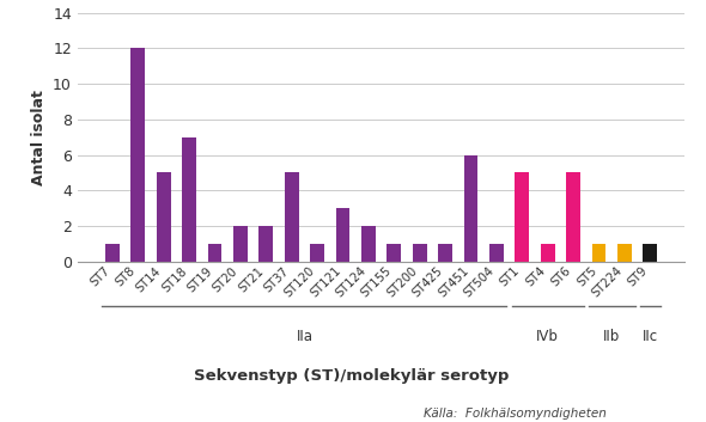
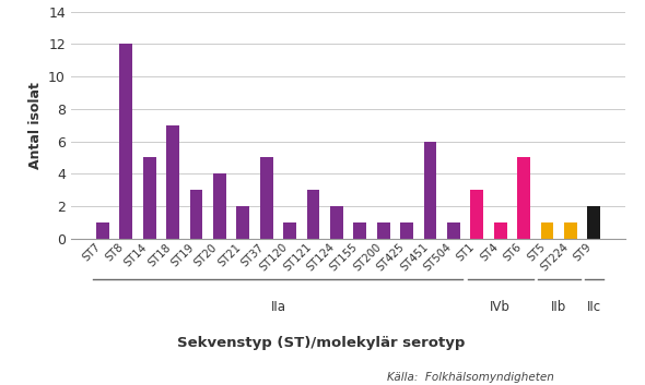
ST19: 1 -> 3
ST20: 2 -> 4
ST1: 5 -> 3
ST9: 1 -> 2
